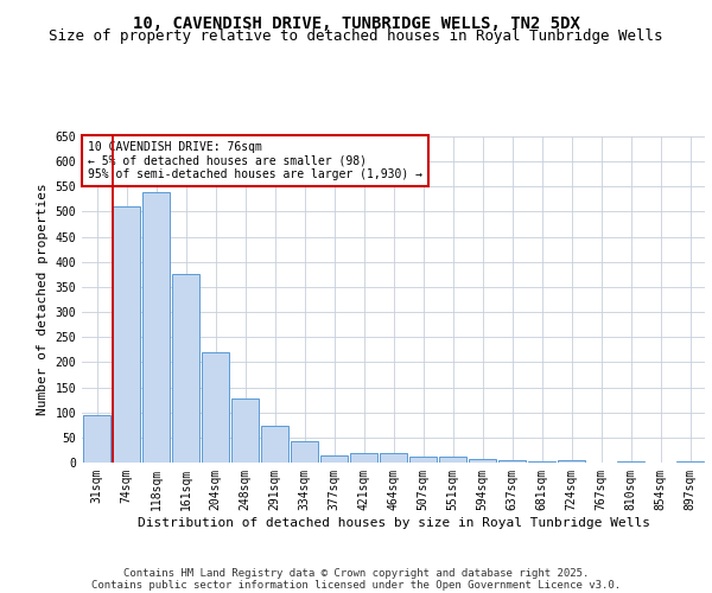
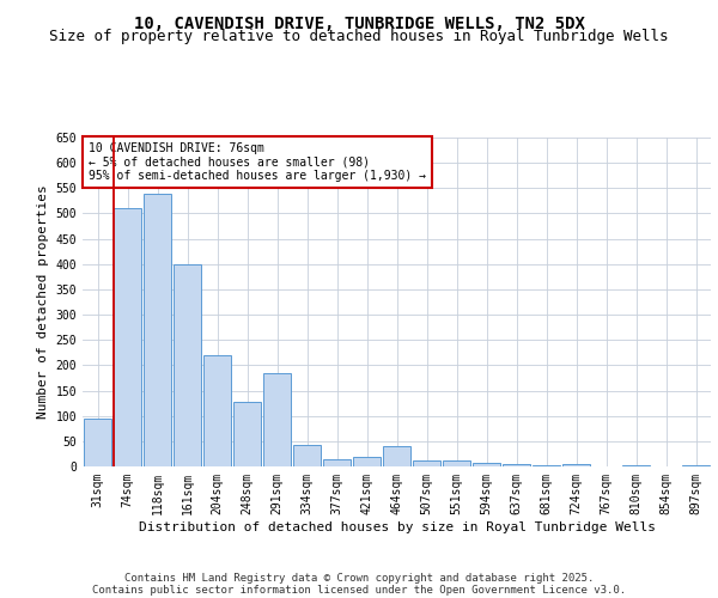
161sqm: 375 -> 400
291sqm: 73 -> 185
464sqm: 19 -> 40
